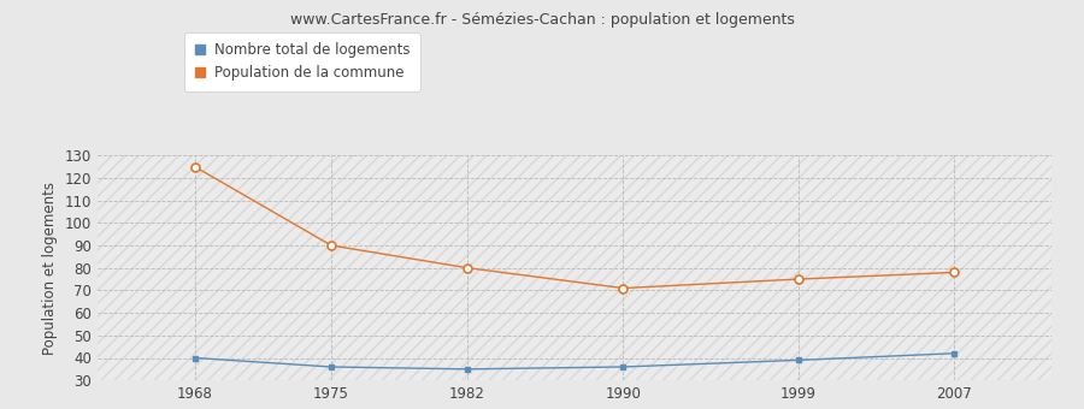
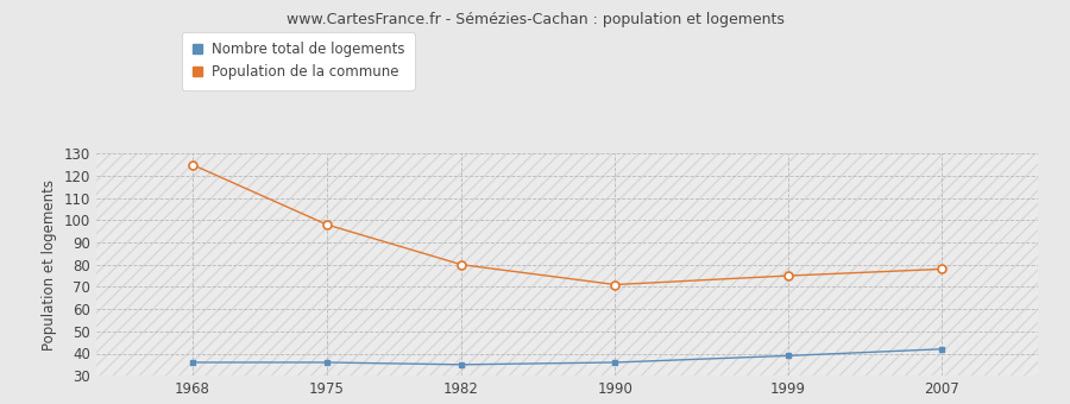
Nombre total de logements/1968: 40 -> 36
Population de la commune/1975: 90 -> 98
